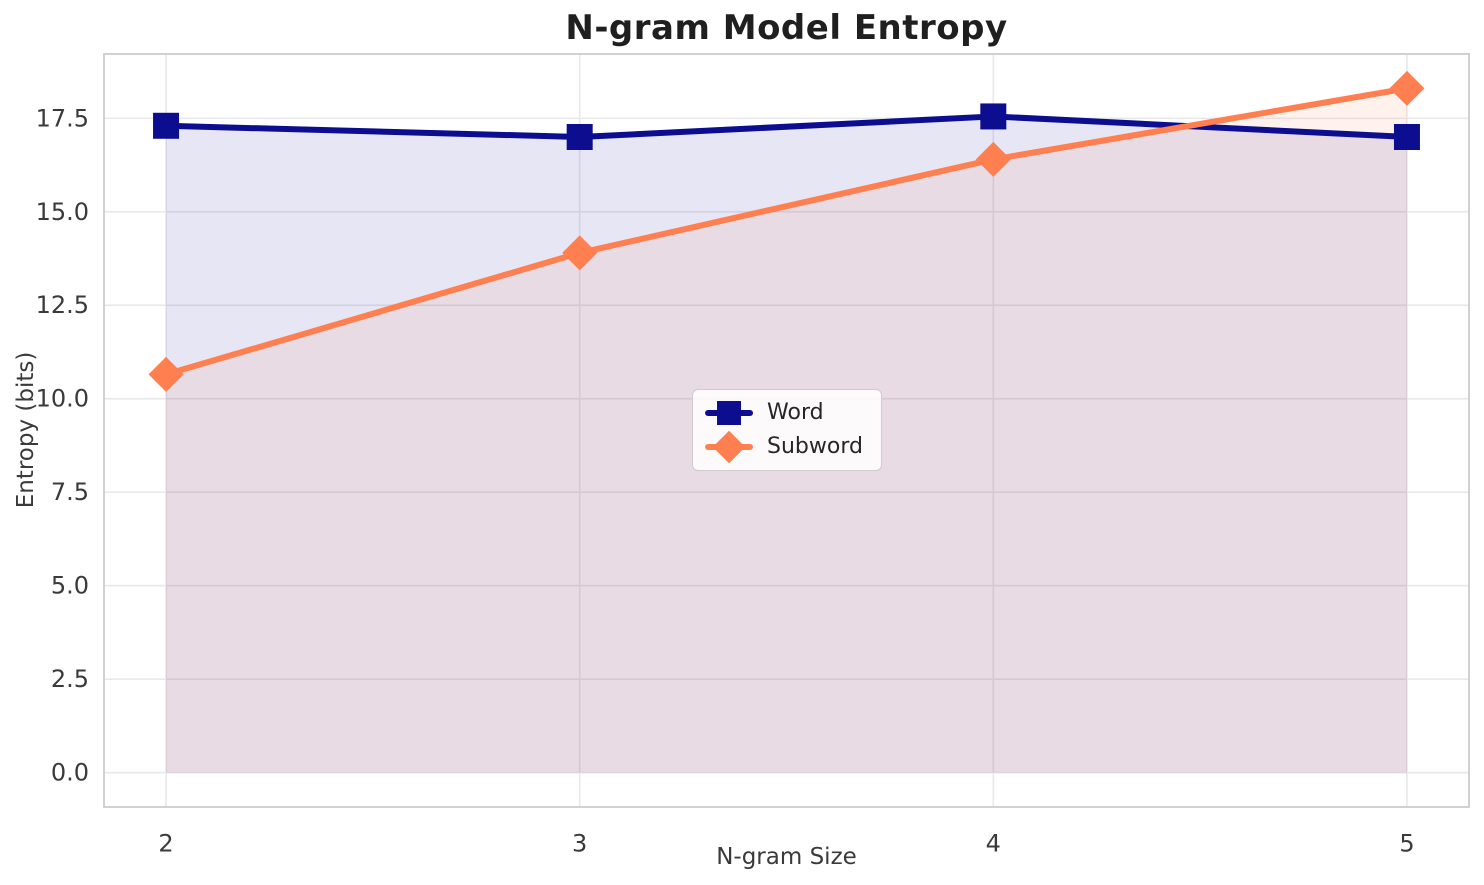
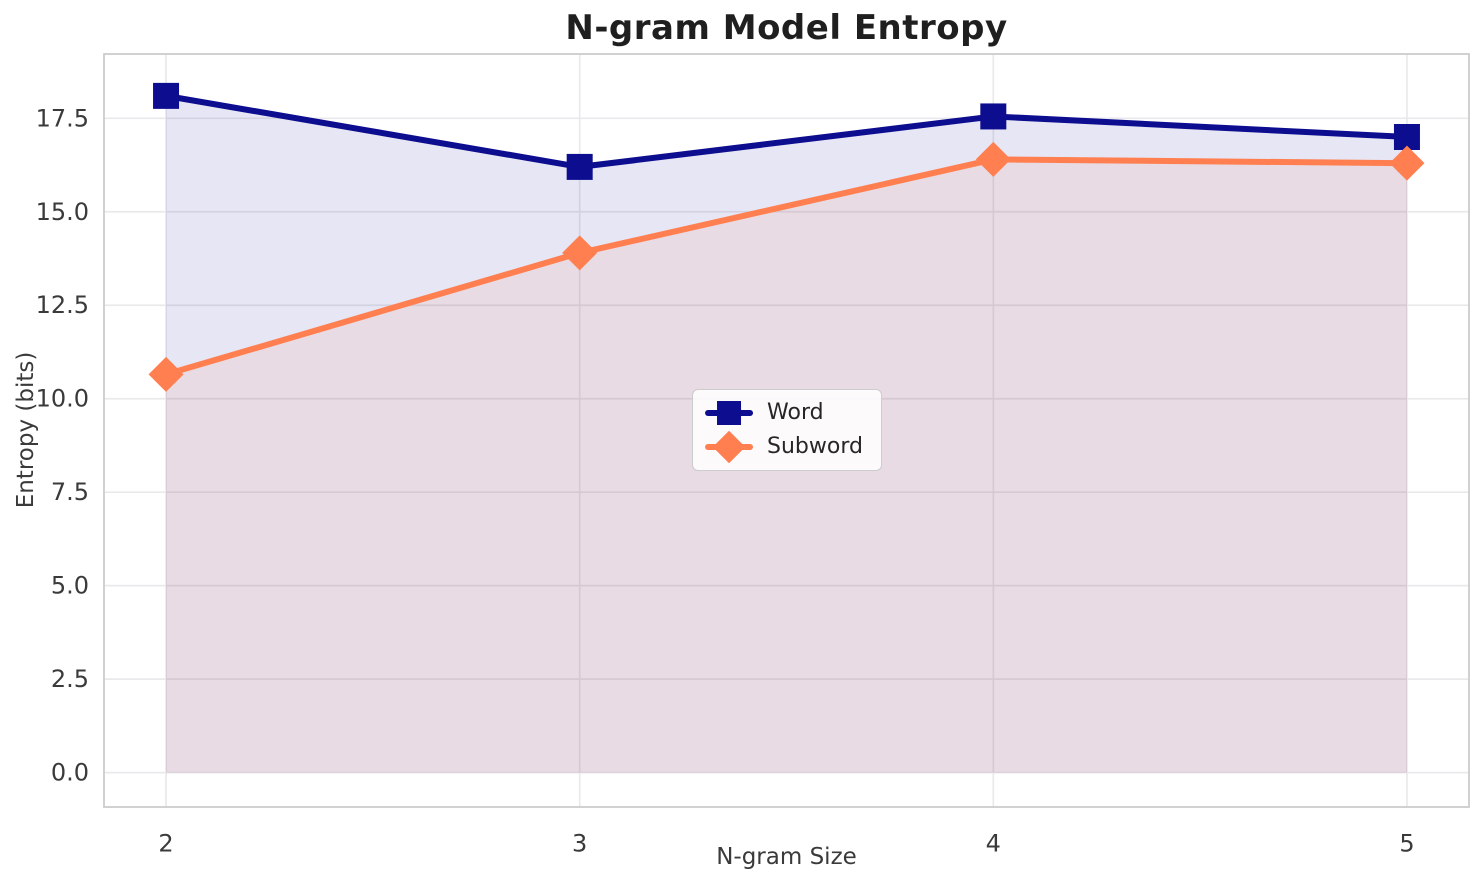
Word/2: 17.3 -> 18.1
Word/3: 17.0 -> 16.2
Subword/5: 18.3 -> 16.3
